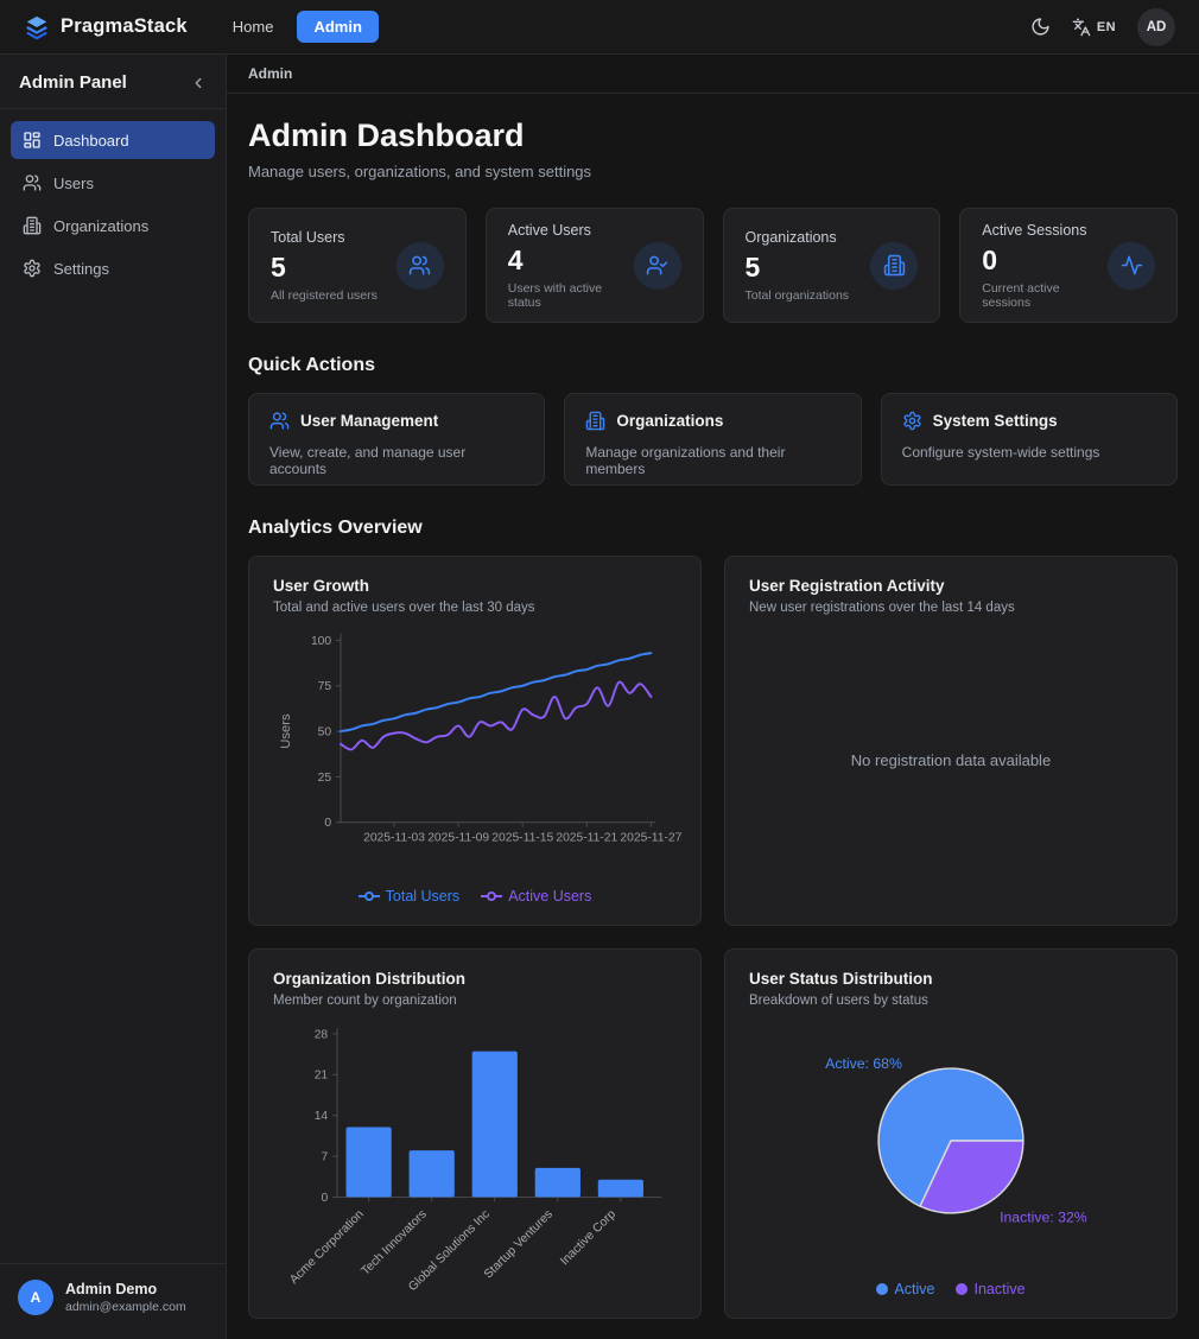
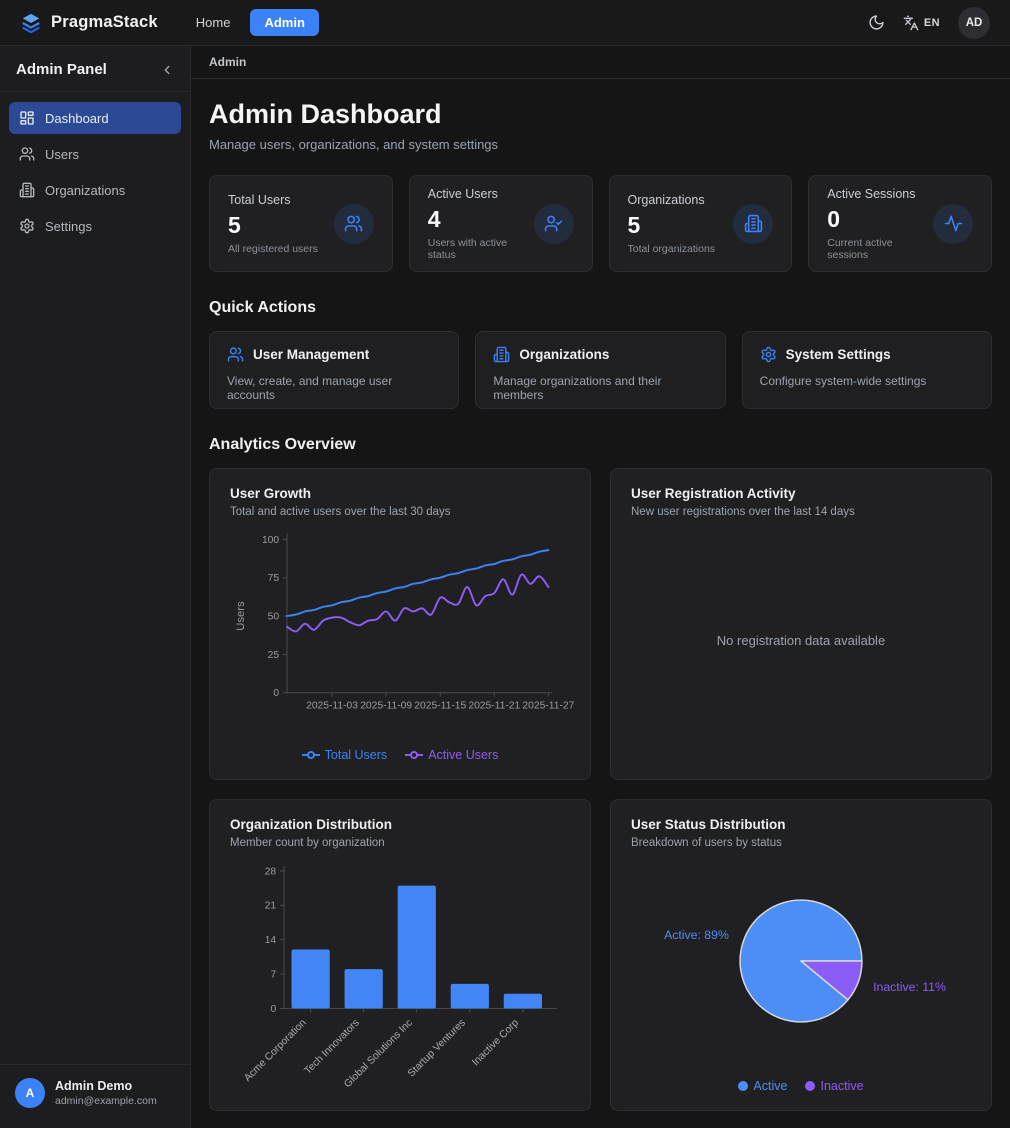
User Status Distribution/Active: 68% -> 89%
User Status Distribution/Inactive: 32% -> 11%
